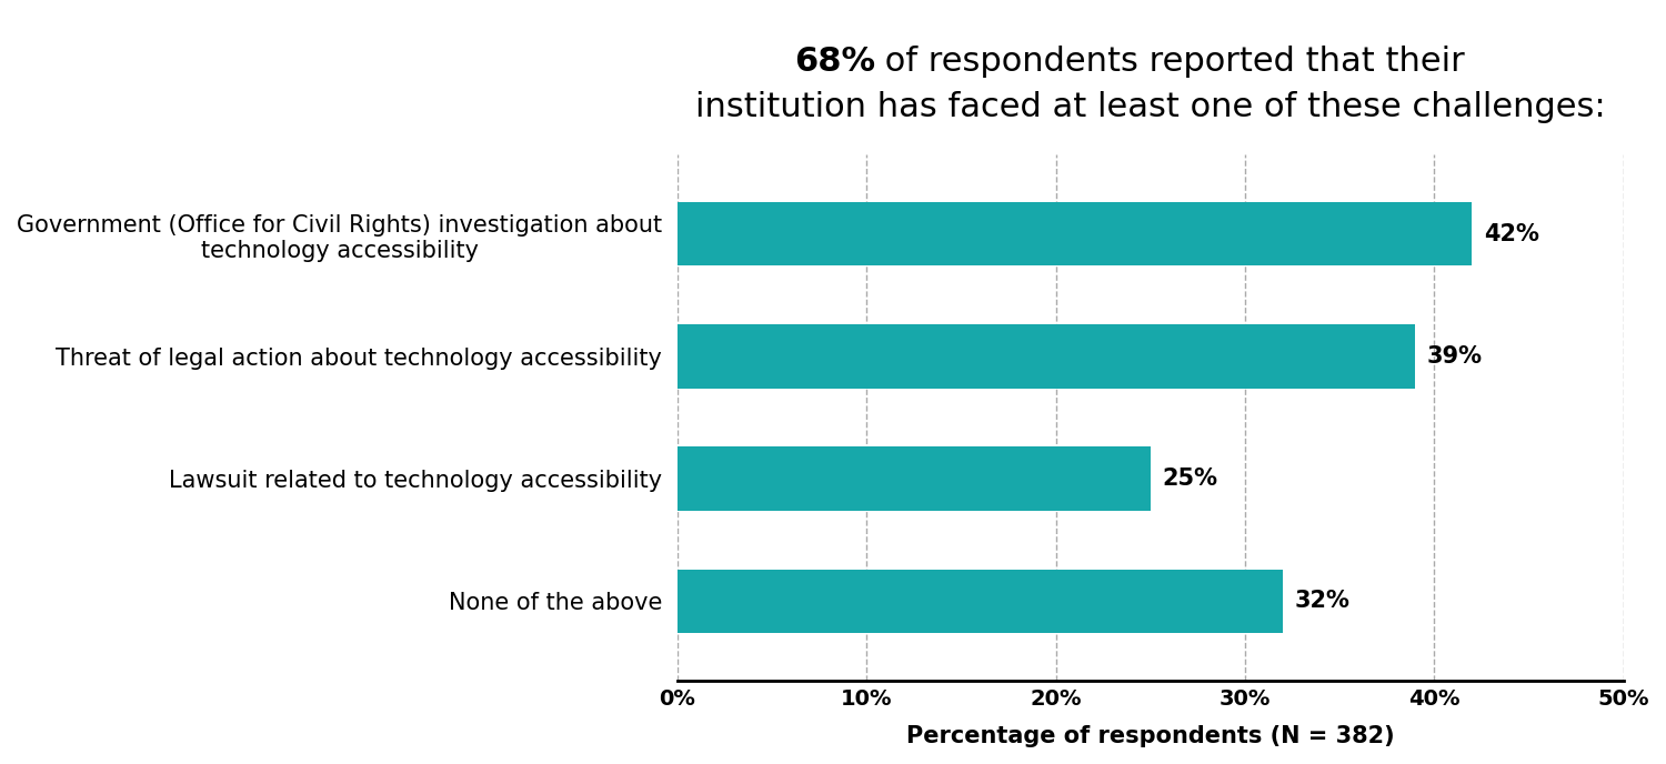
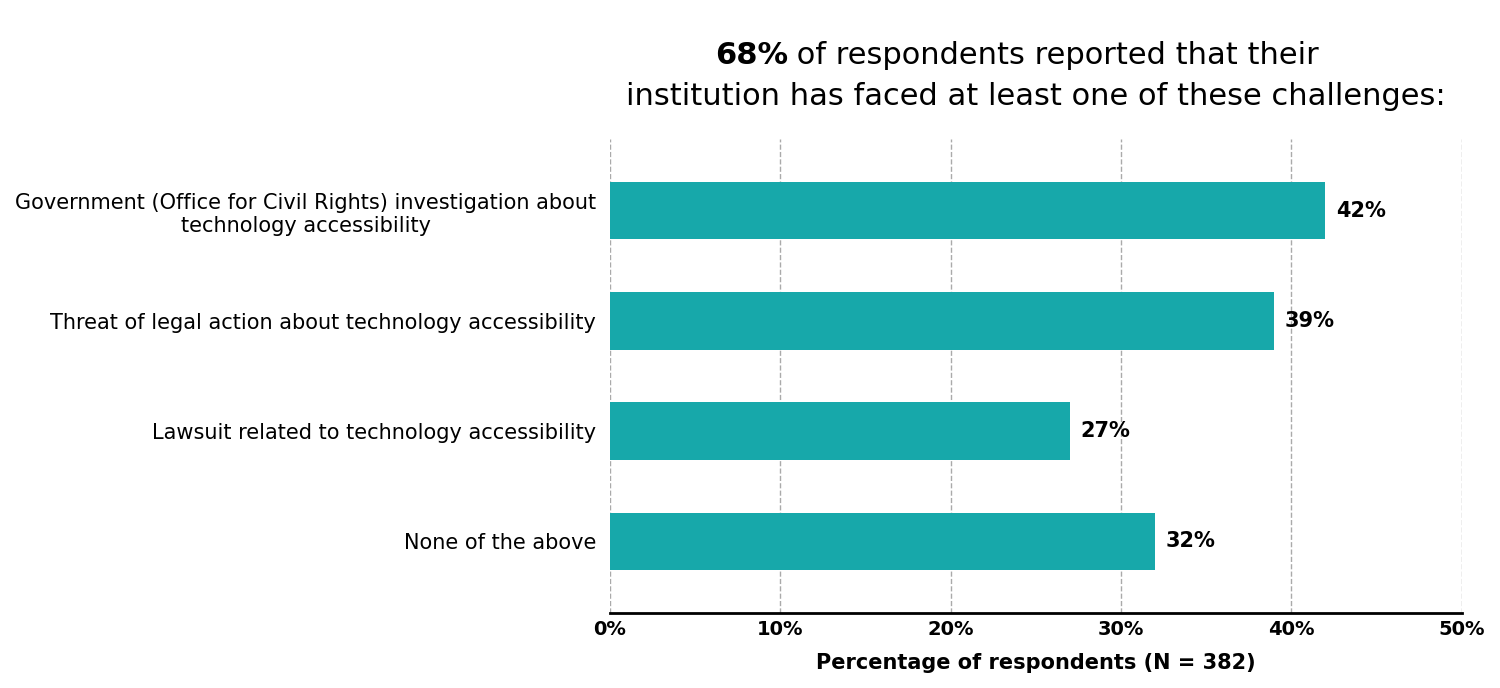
Lawsuit related to technology accessibility: 25% -> 27%
